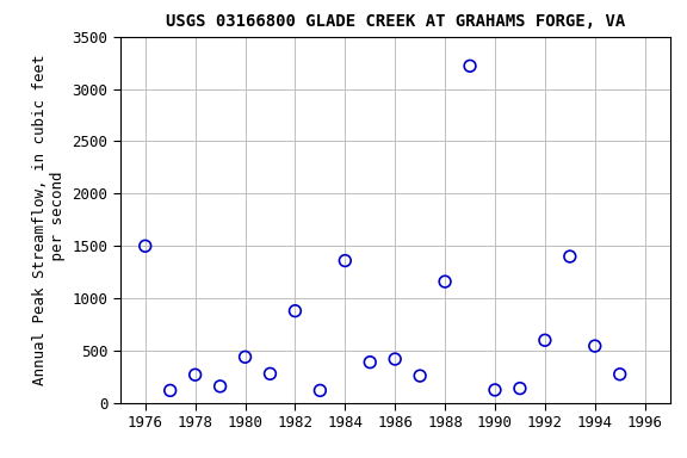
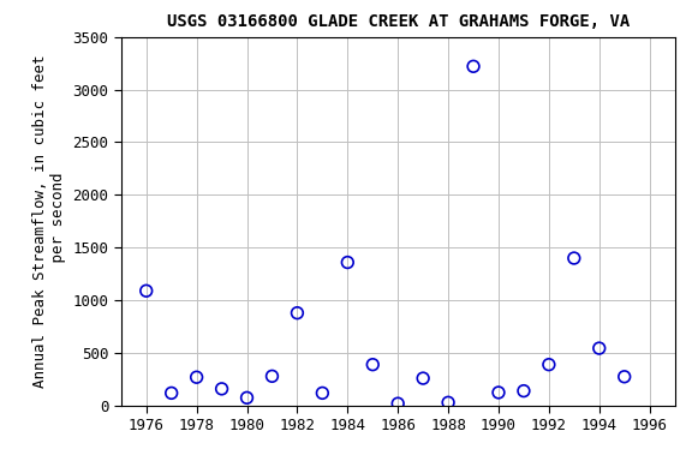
1976: 1500 -> 1090
1980: 440 -> 80
1986: 420 -> 20
1988: 1160 -> 30
1992: 600 -> 390
